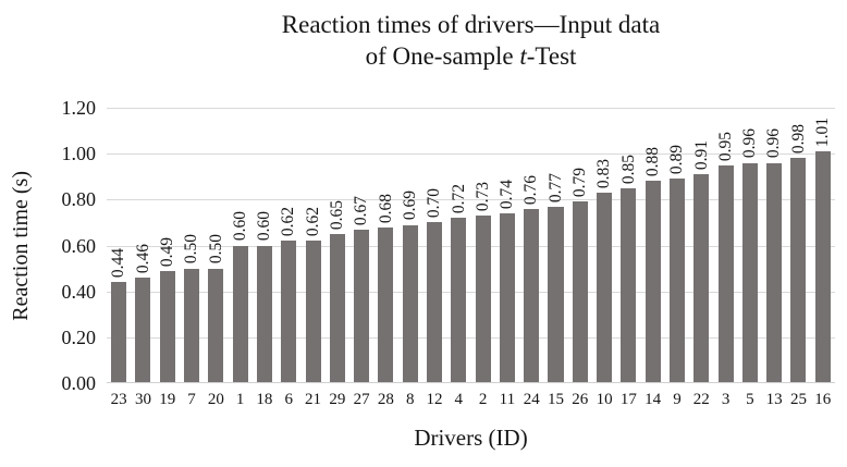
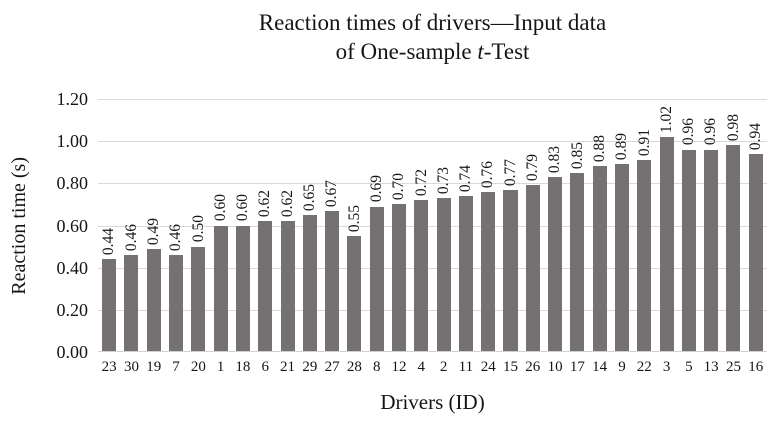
7: 0.50 -> 0.46
28: 0.68 -> 0.55
3: 0.95 -> 1.02
16: 1.01 -> 0.94
